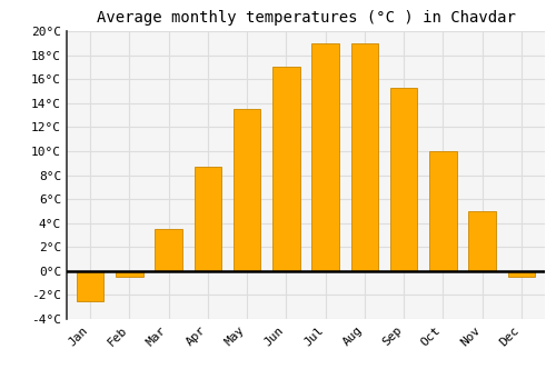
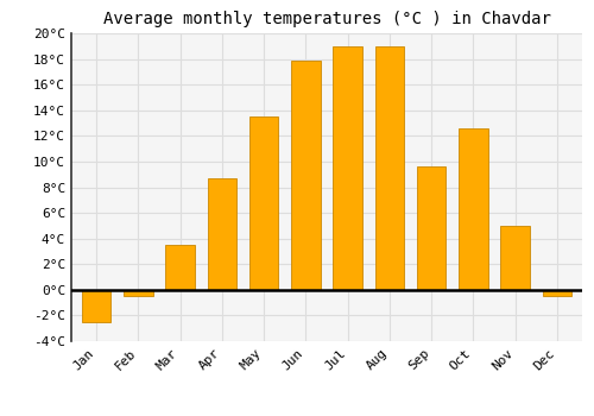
Jun: 17.0°C -> 17.9°C
Sep: 15.3°C -> 9.6°C
Oct: 10.0°C -> 12.6°C
